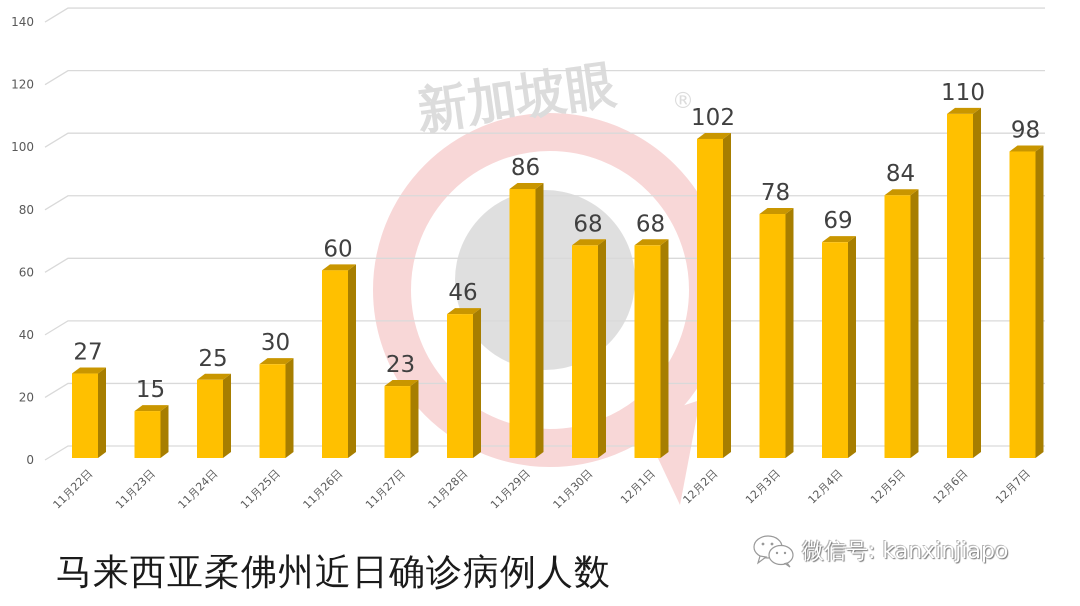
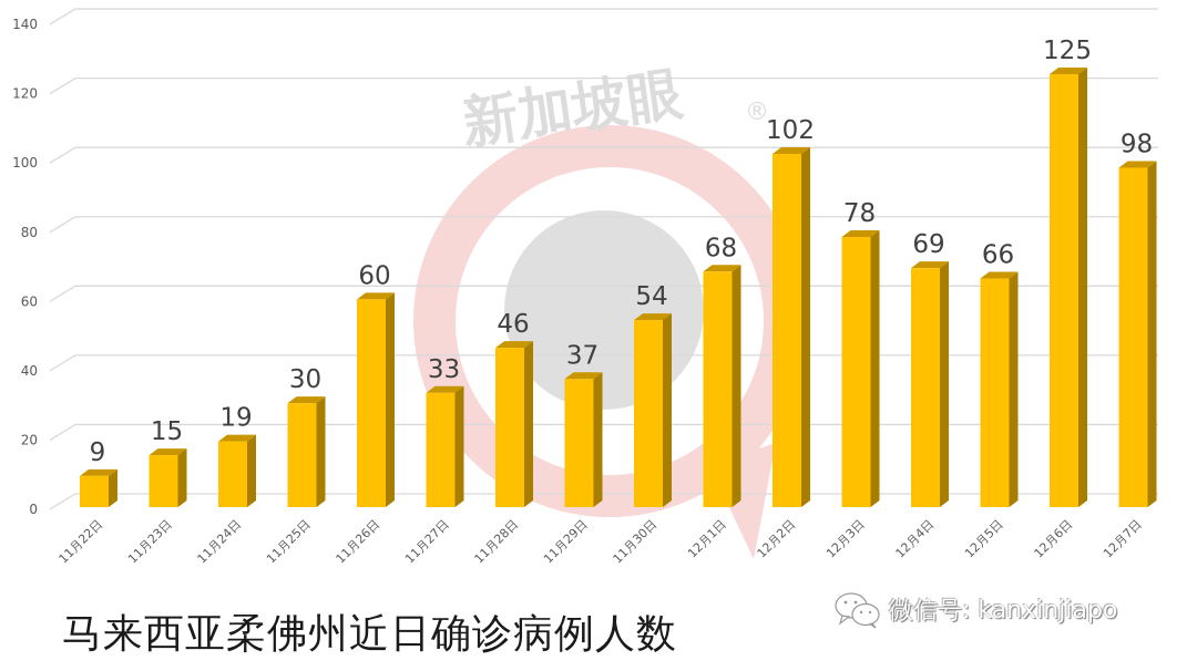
11月22日: 27 -> 9
11月24日: 25 -> 19
11月27日: 23 -> 33
11月29日: 86 -> 37
11月30日: 68 -> 54
12月5日: 84 -> 66
12月6日: 110 -> 125
